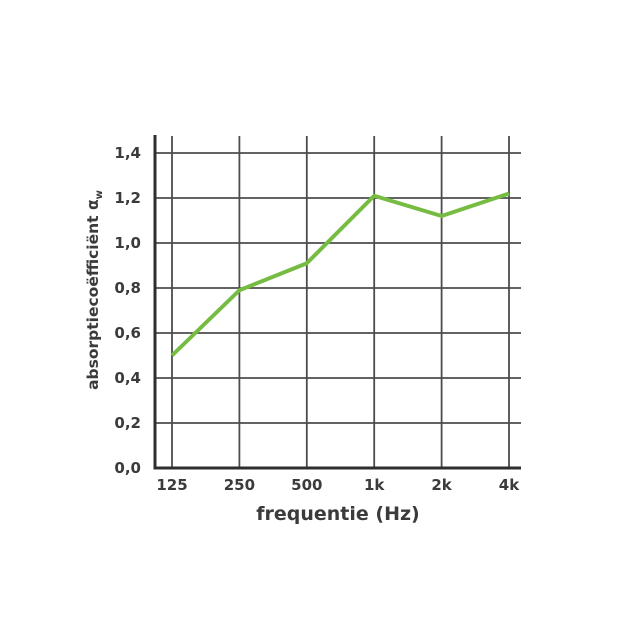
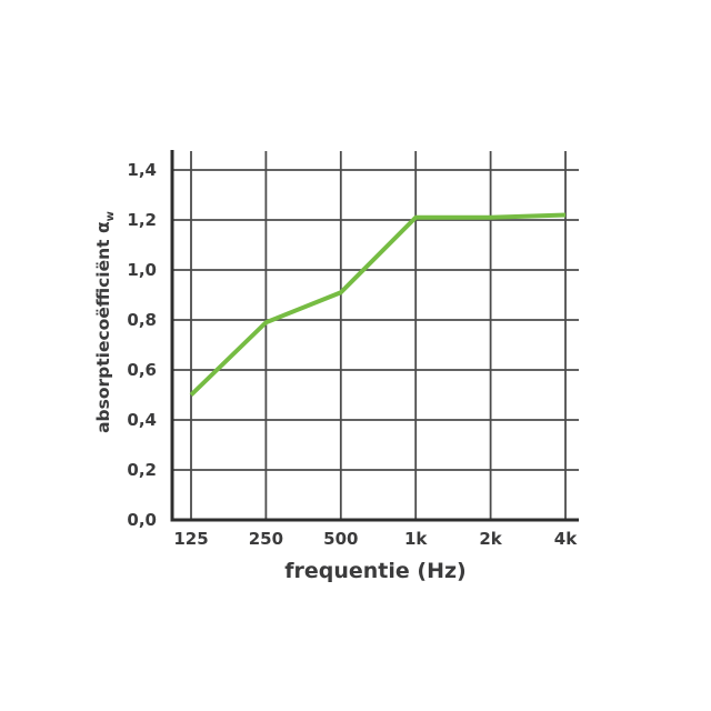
2k: 1,12 -> 1,21
